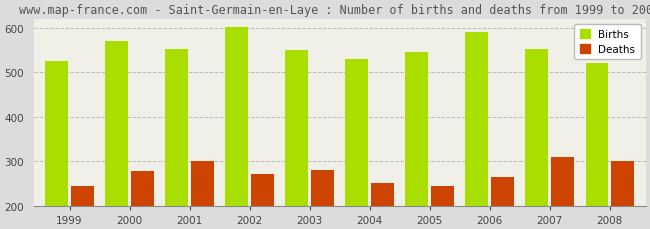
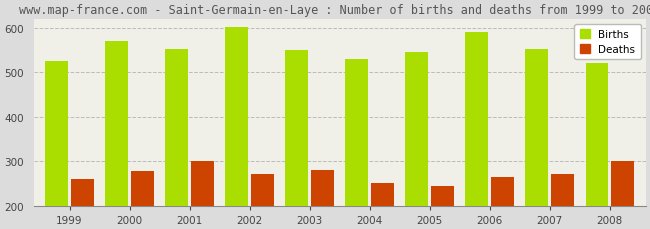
Deaths/1999: 245 -> 261
Deaths/2007: 310 -> 272
